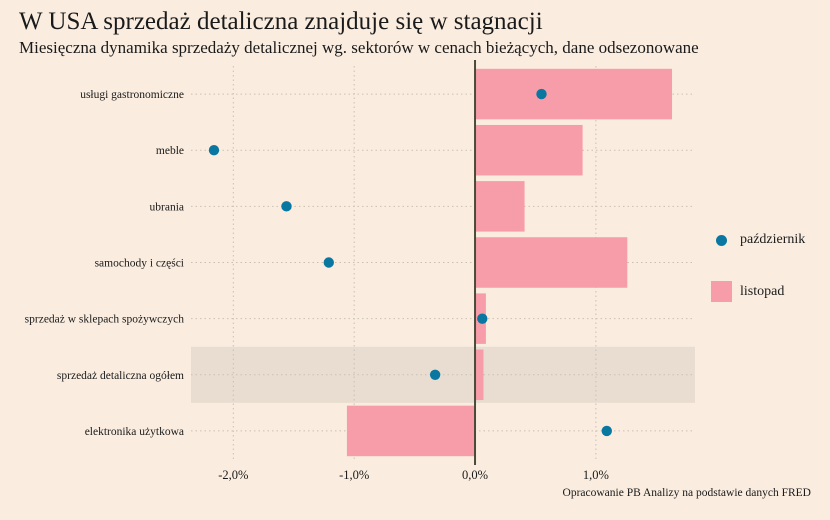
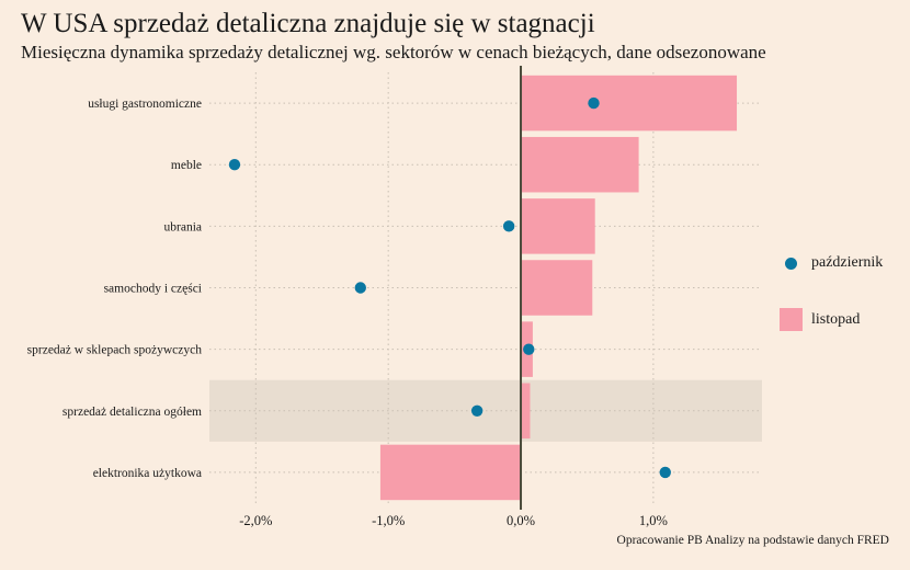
listopad/ubrania: 0,41% -> 0,56%
październik/ubrania: -1,56% -> -0,09%
listopad/samochody i części: 1,26% -> 0,54%
